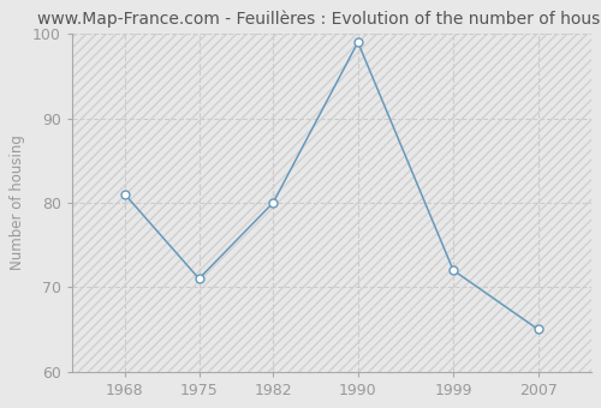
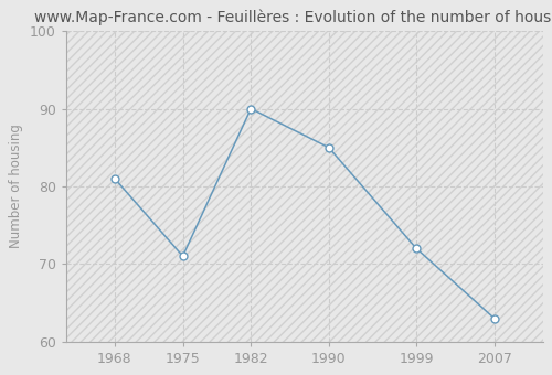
1982: 80 -> 90
1990: 99 -> 85
2007: 65 -> 63
